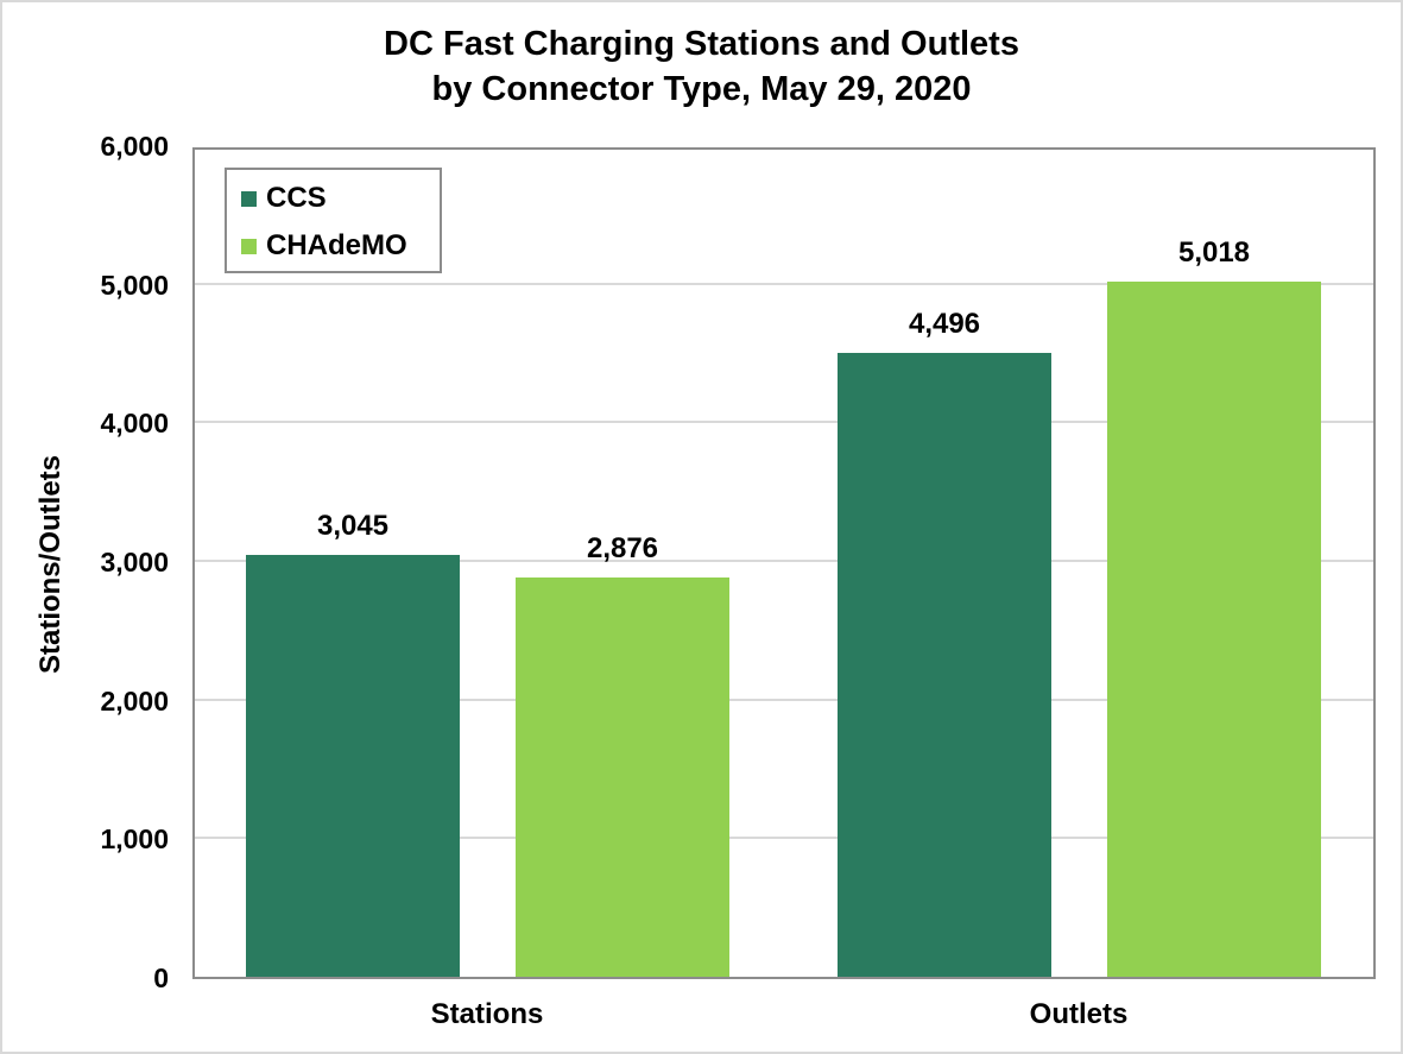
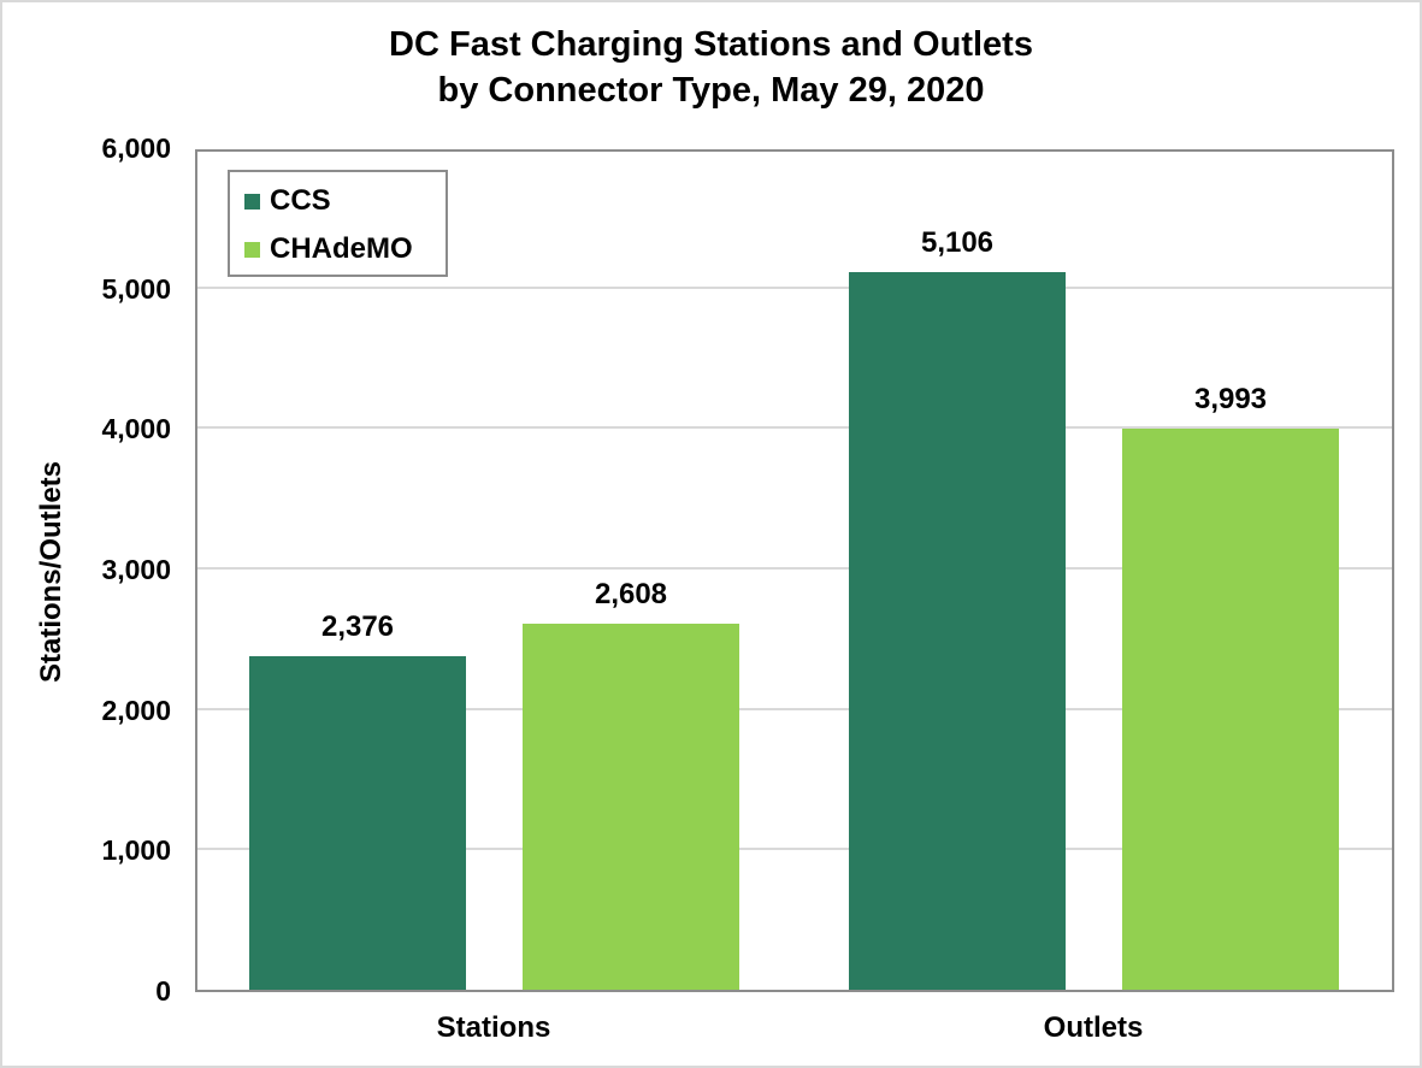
CCS/Stations: 3,045 -> 2,376
CHAdeMO/Stations: 2,876 -> 2,608
CCS/Outlets: 4,496 -> 5,106
CHAdeMO/Outlets: 5,018 -> 3,993
